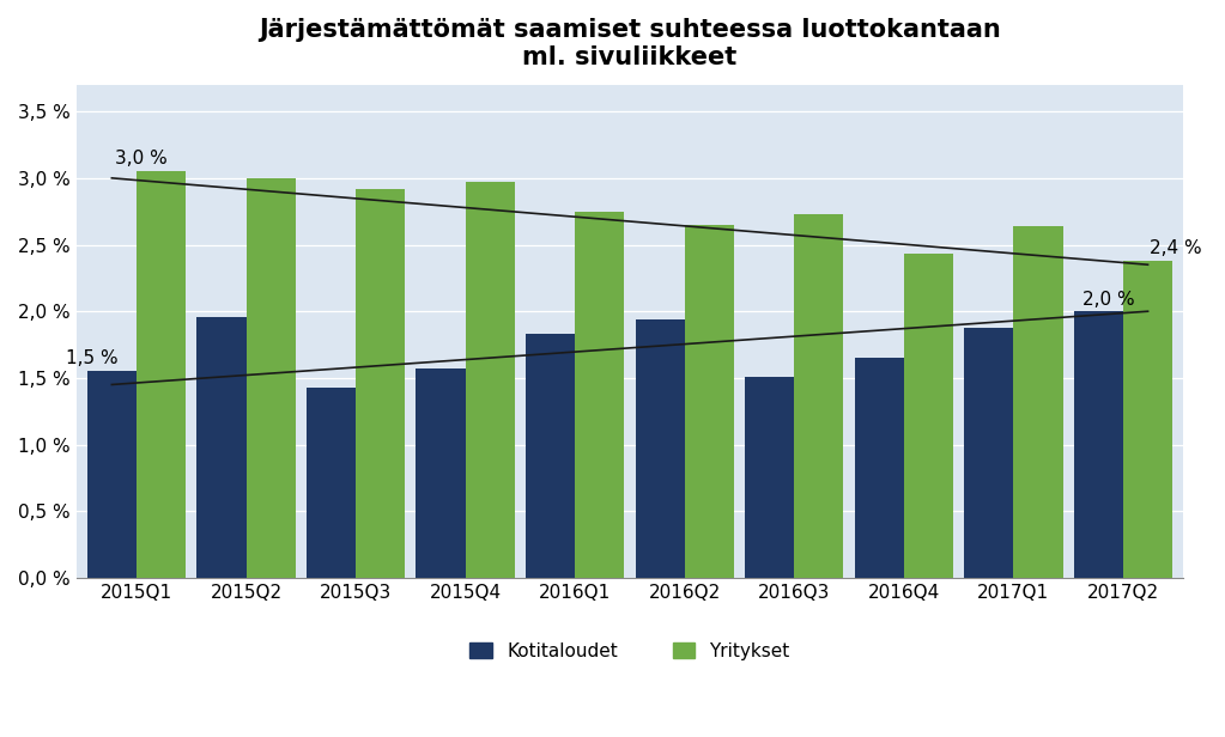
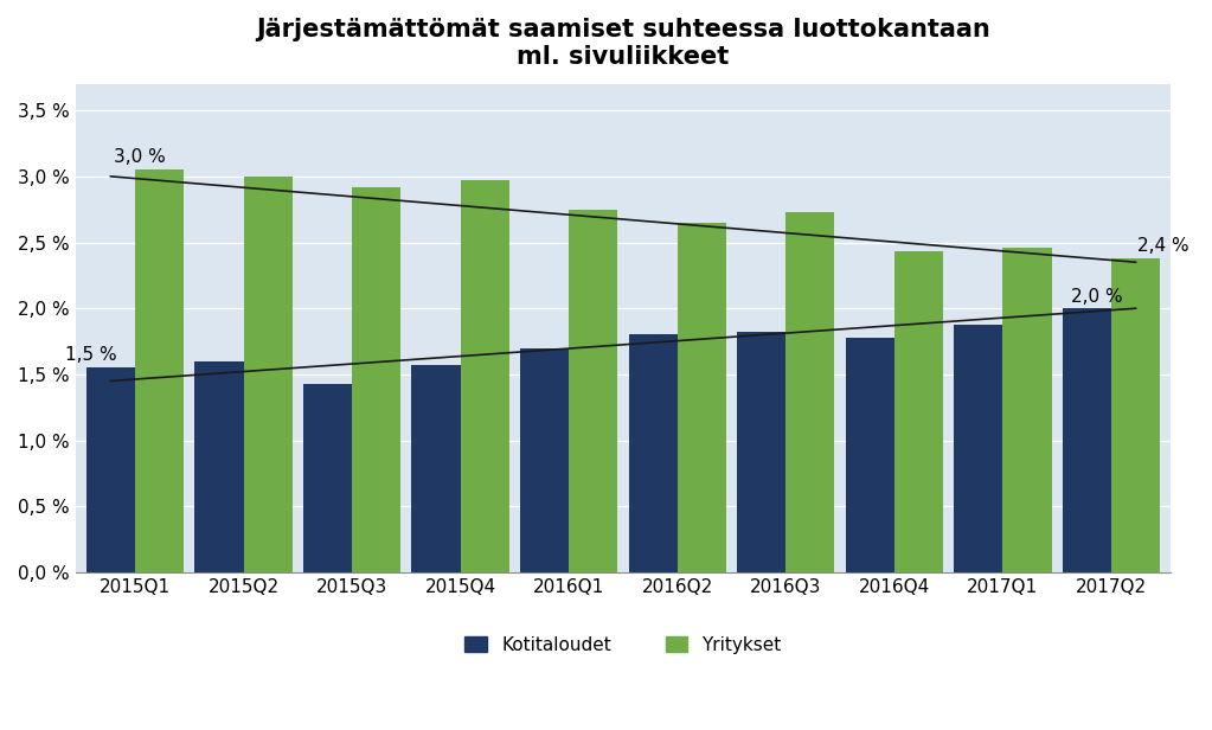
Kotitaloudet/2015Q2: 1,96 % -> 1,60 %
Kotitaloudet/2016Q1: 1,83 % -> 1,70 %
Kotitaloudet/2016Q2: 1,94 % -> 1,80 %
Kotitaloudet/2016Q3: 1,51 % -> 1,82 %
Kotitaloudet/2016Q4: 1,65 % -> 1,78 %
Yritykset/2017Q1: 2,64 % -> 2,46 %
